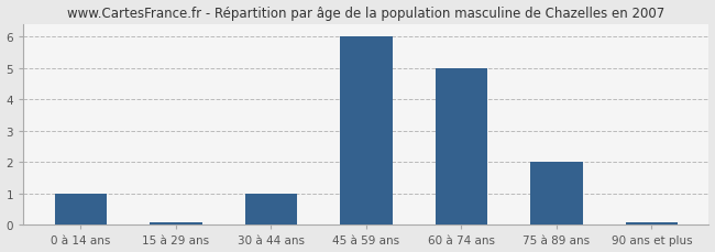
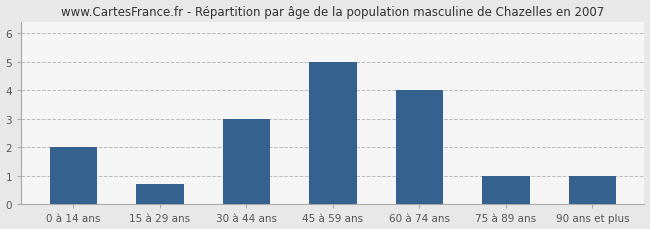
0 à 14 ans: 1.00 -> 2.00
15 à 29 ans: 0.07 -> 0.70
30 à 44 ans: 1.00 -> 3.00
45 à 59 ans: 6.00 -> 5.00
60 à 74 ans: 5.00 -> 4.00
75 à 89 ans: 2.00 -> 1.00
90 ans et plus: 0.07 -> 1.00
